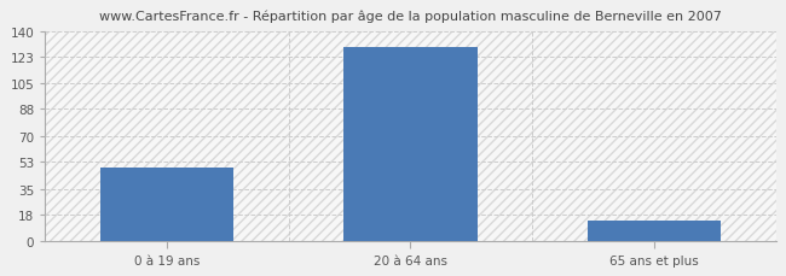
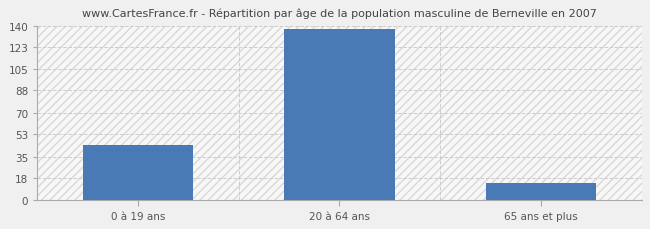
0 à 19 ans: 49 -> 44
20 à 64 ans: 129 -> 137
